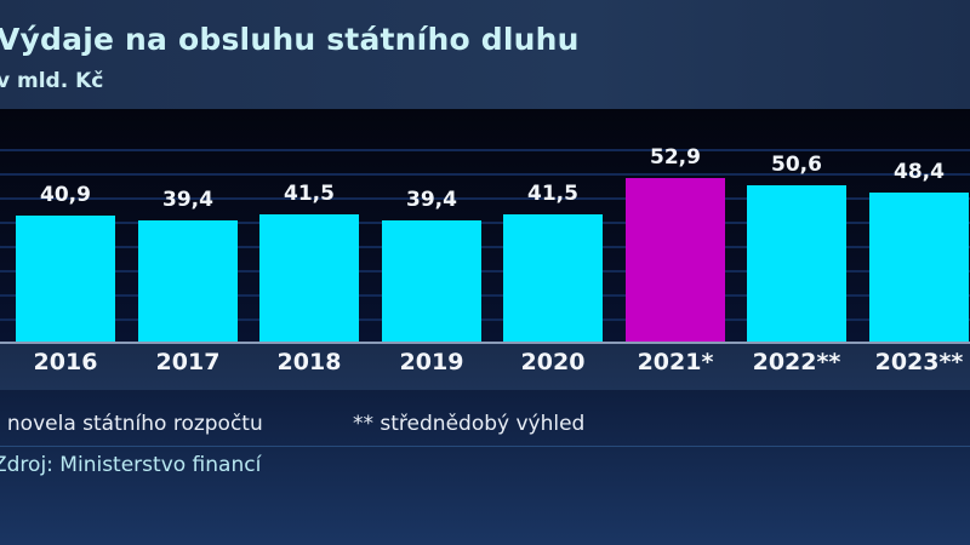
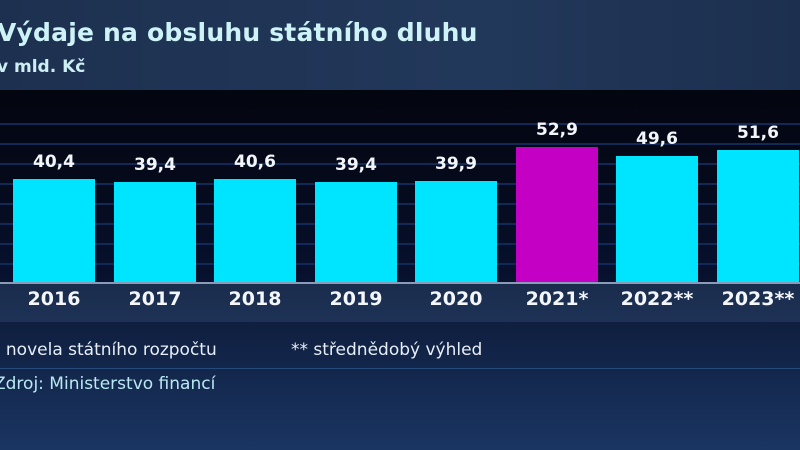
2016: 40,9 -> 40,4
2018: 41,5 -> 40,6
2020: 41,5 -> 39,9
2022**: 50,6 -> 49,6
2023**: 48,4 -> 51,6
